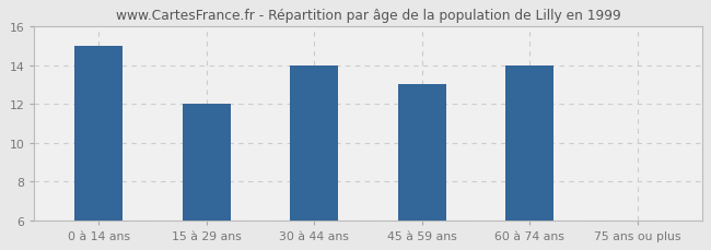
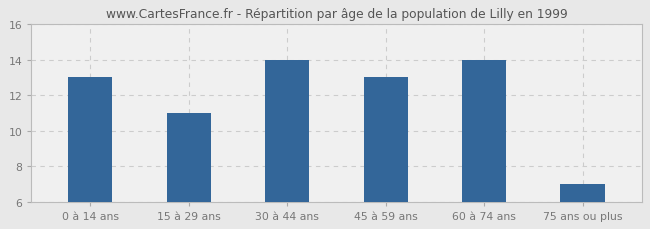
0 à 14 ans: 15 -> 13
15 à 29 ans: 12 -> 11
75 ans ou plus: 6 -> 7
